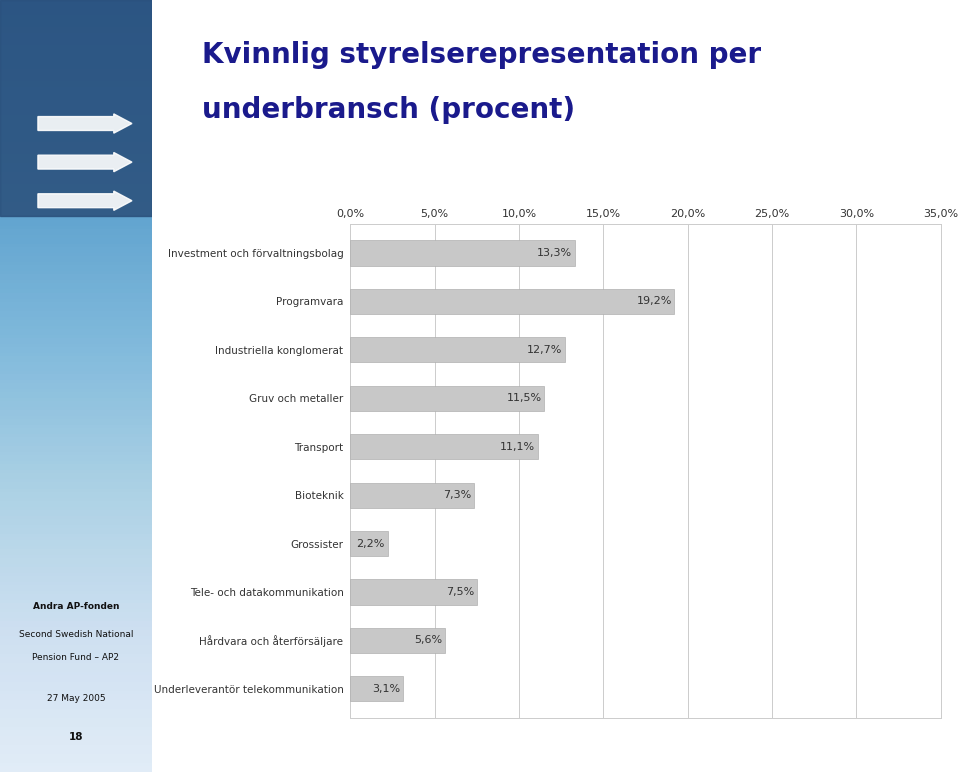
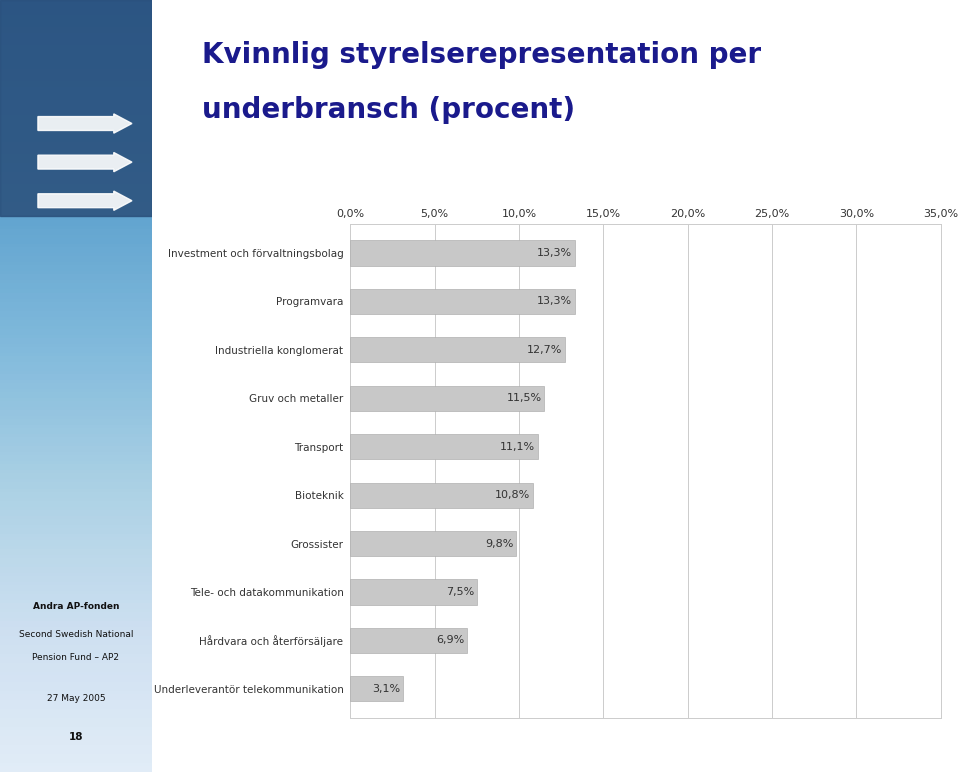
Programvara: 19,2% -> 13,3%
Bioteknik: 7,3% -> 10,8%
Grossister: 2,2% -> 9,8%
Hårdvara och återförsäljare: 5,6% -> 6,9%
